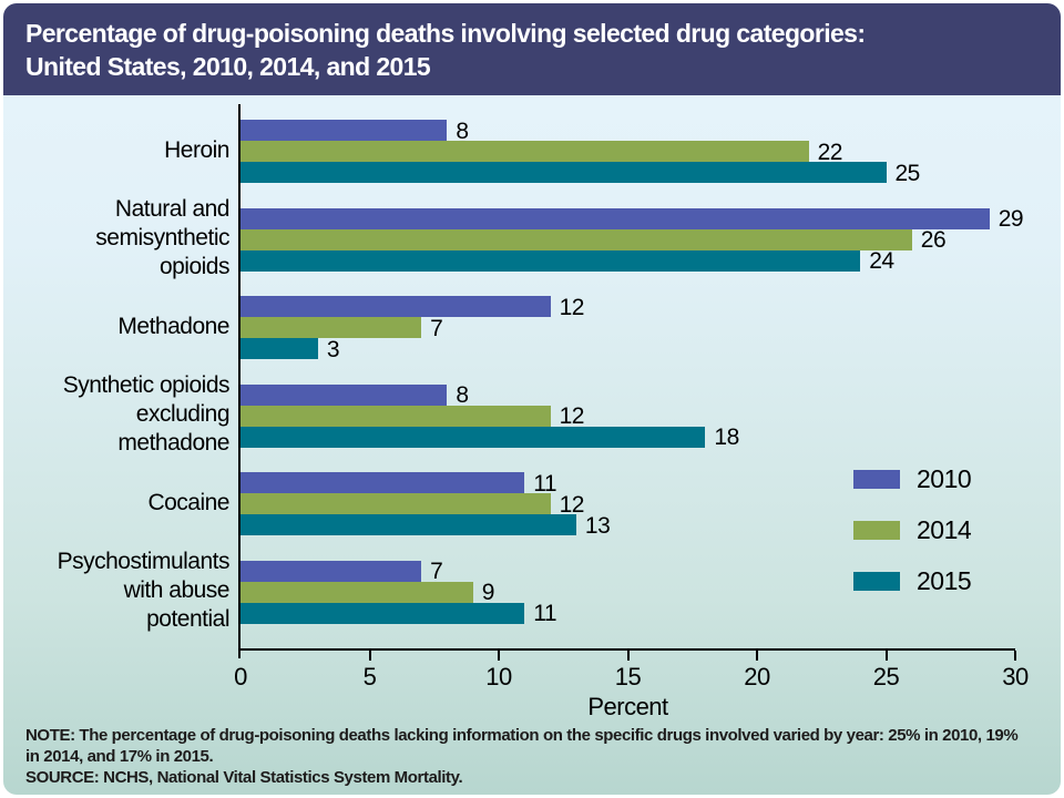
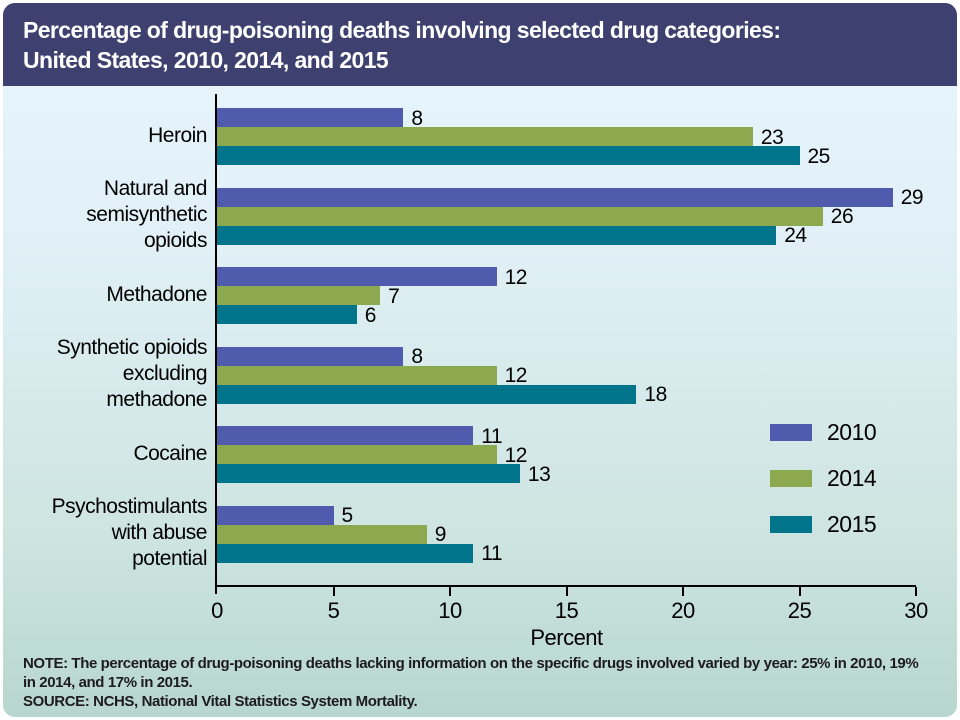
2014/Heroin: 22 -> 23
2015/Methadone: 3 -> 6
2010/Psychostimulants with abuse potential: 7 -> 5
